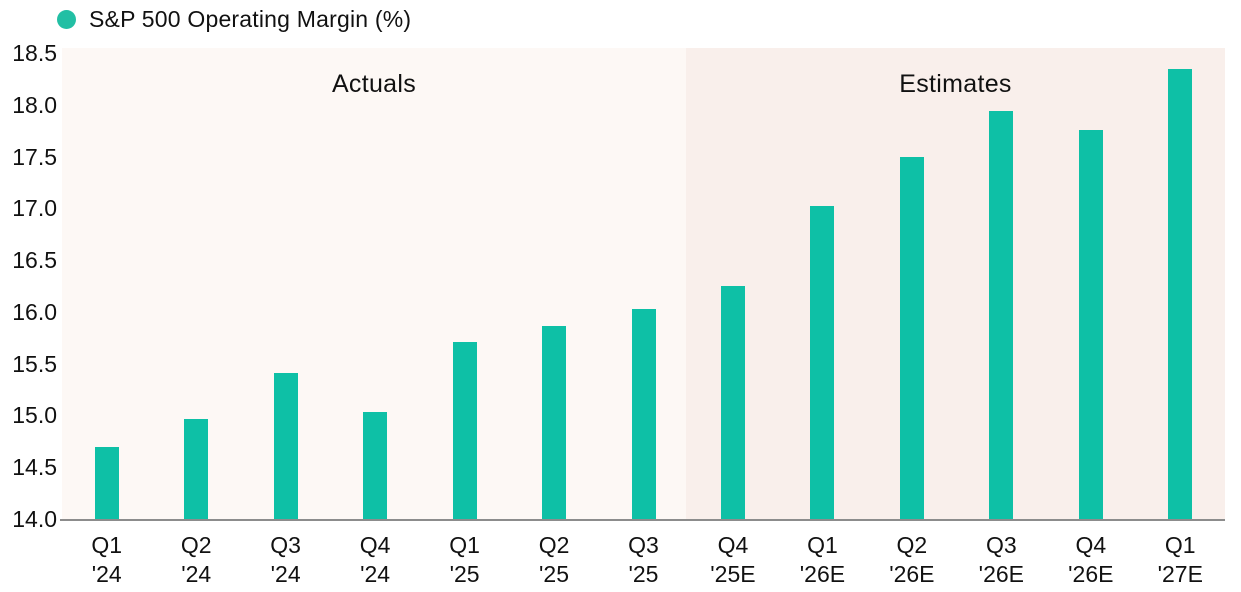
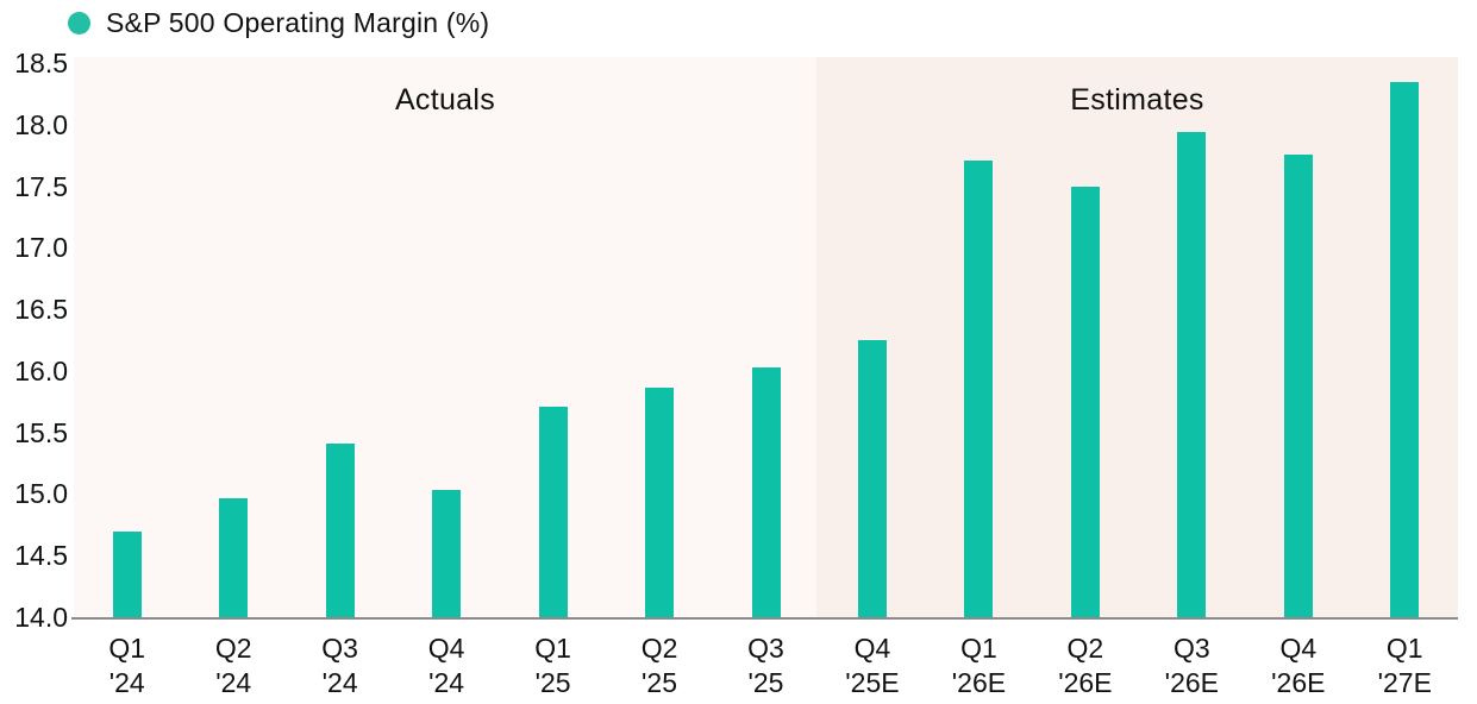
Q1 '26E: 17.02 -> 17.71
